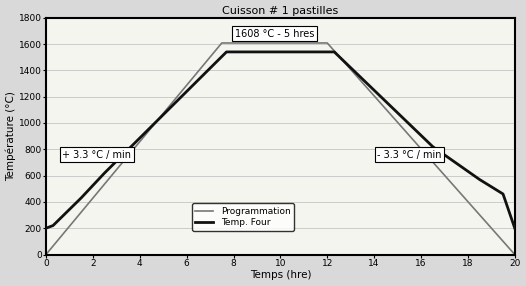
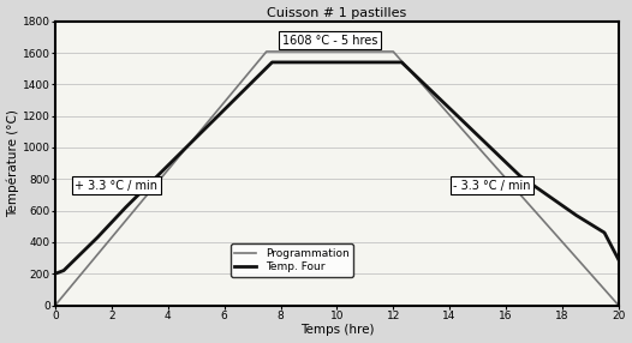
Temp. Four/20: 200 -> 290
